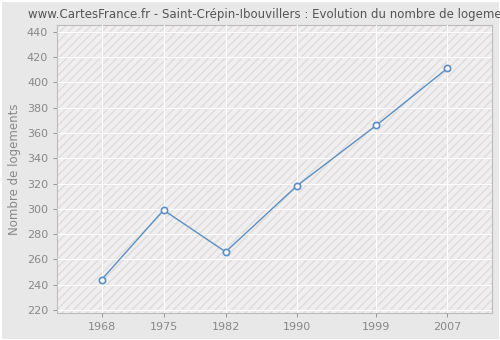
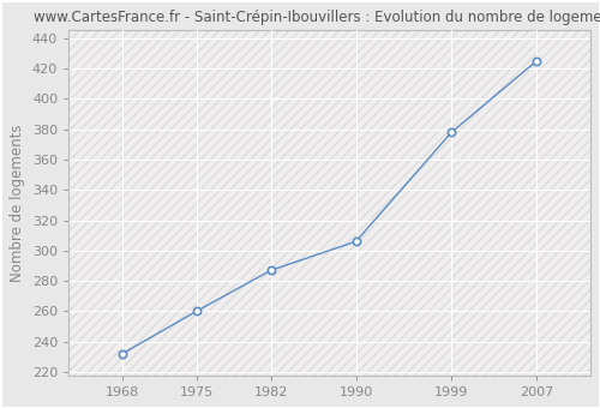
1968: 244 -> 232
1975: 299 -> 260
1982: 266 -> 287
1990: 318 -> 306
1999: 366 -> 378
2007: 411 -> 425
